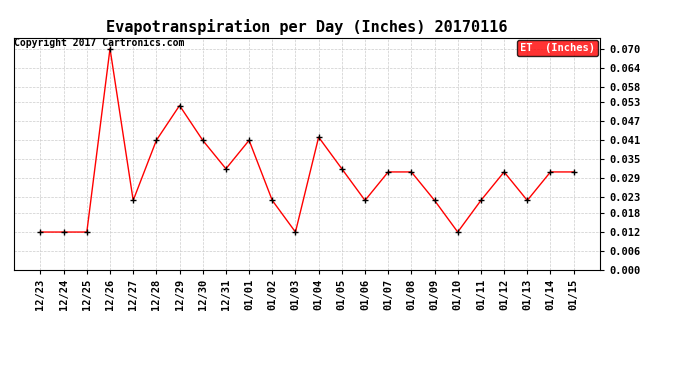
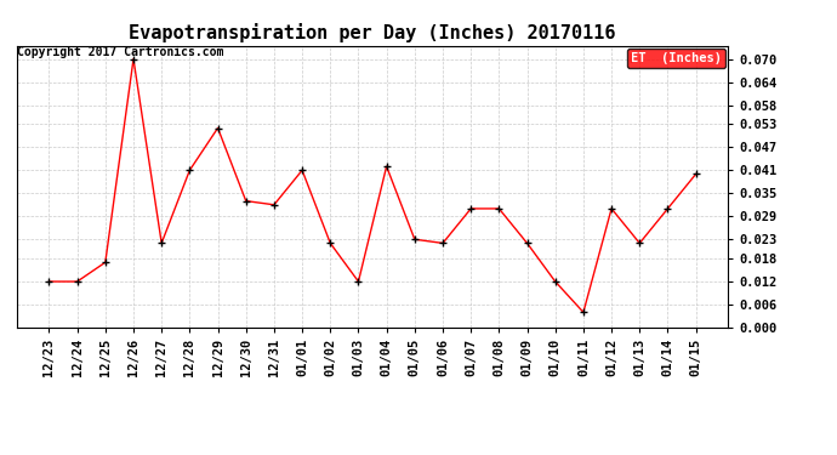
12/25: 0.012 -> 0.017
12/30: 0.041 -> 0.033
01/05: 0.032 -> 0.023
01/11: 0.022 -> 0.004
01/15: 0.031 -> 0.040
